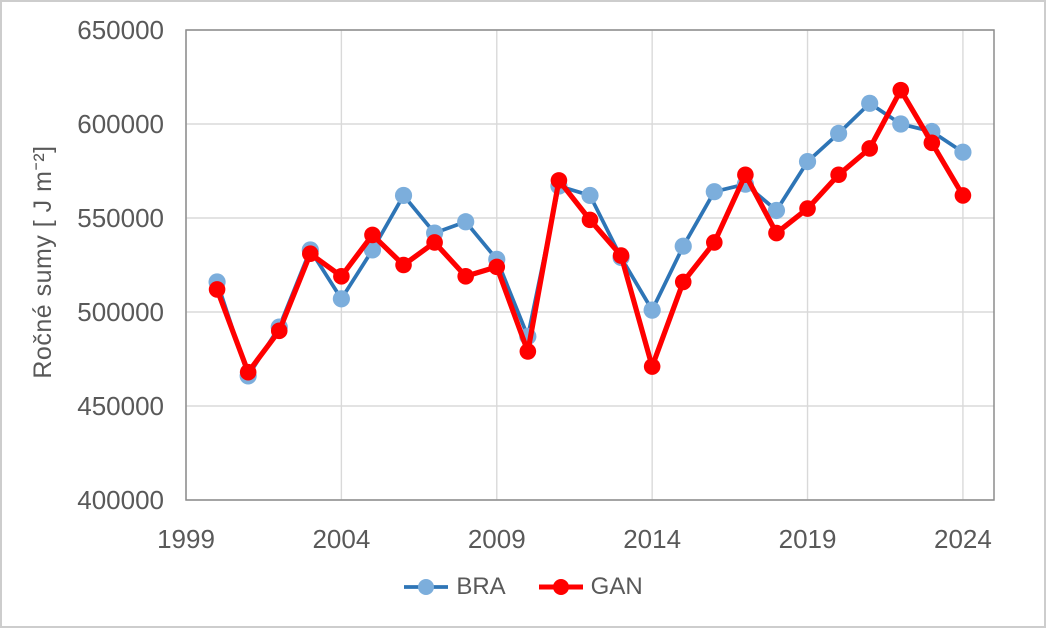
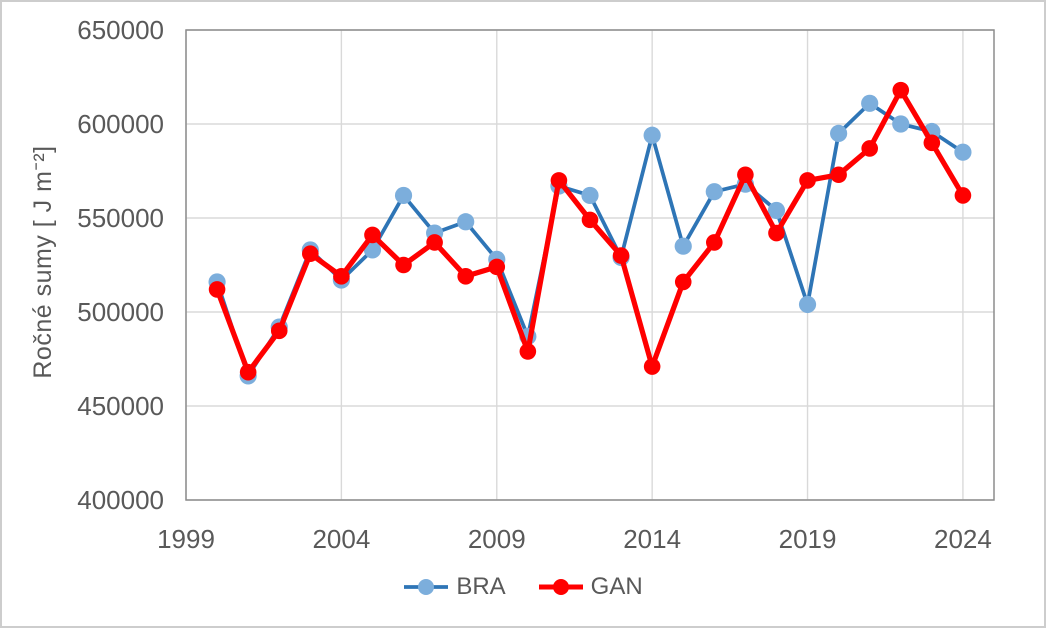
BRA/2004: 507000 -> 517000
BRA/2014: 501000 -> 594000
BRA/2019: 580000 -> 504000
GAN/2019: 555000 -> 570000
